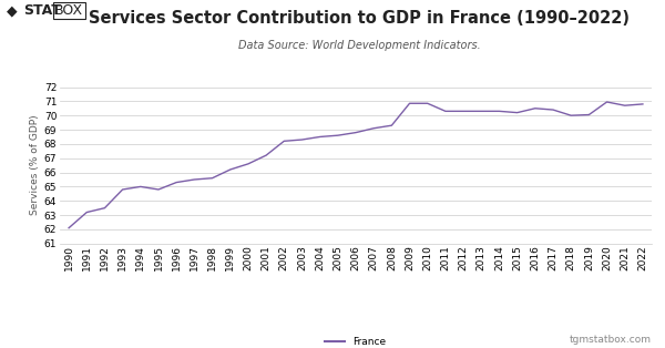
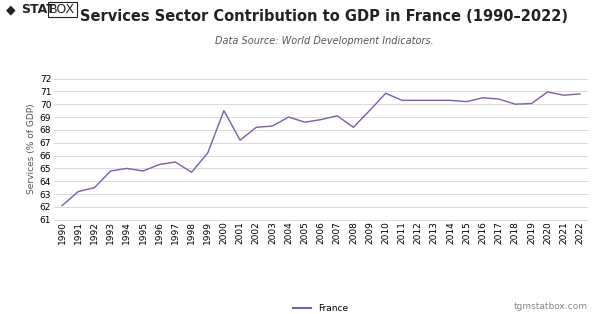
1998: 65.6 -> 64.7
2000: 66.6 -> 69.5
2004: 68.5 -> 69.0
2008: 69.3 -> 68.2
2009: 70.8 -> 69.5
